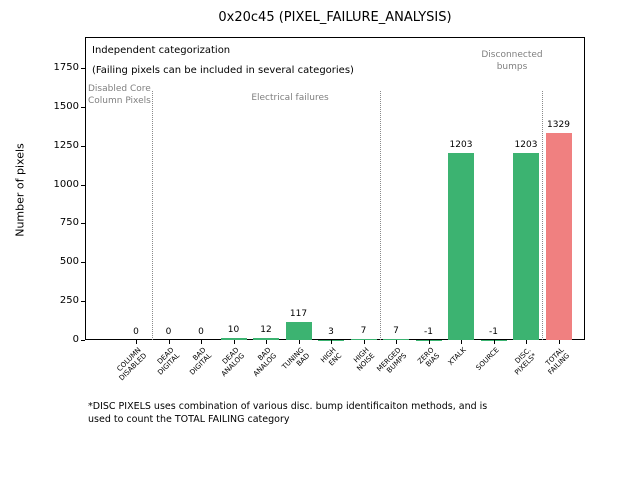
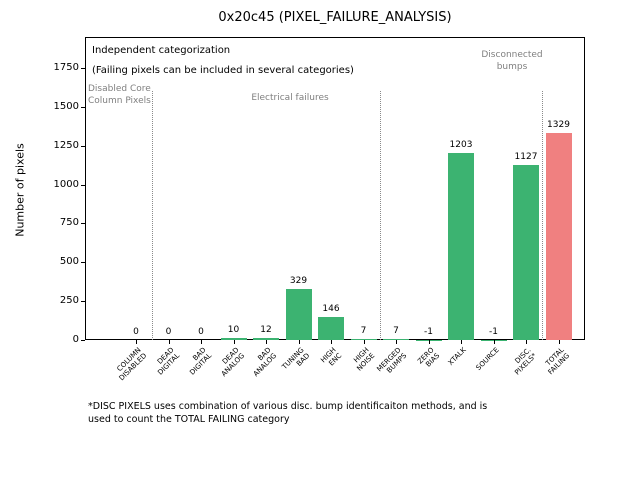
TUNING BAD: 117 -> 329
HIGH ENC: 3 -> 146
DISC. PIXELS*: 1203 -> 1127
